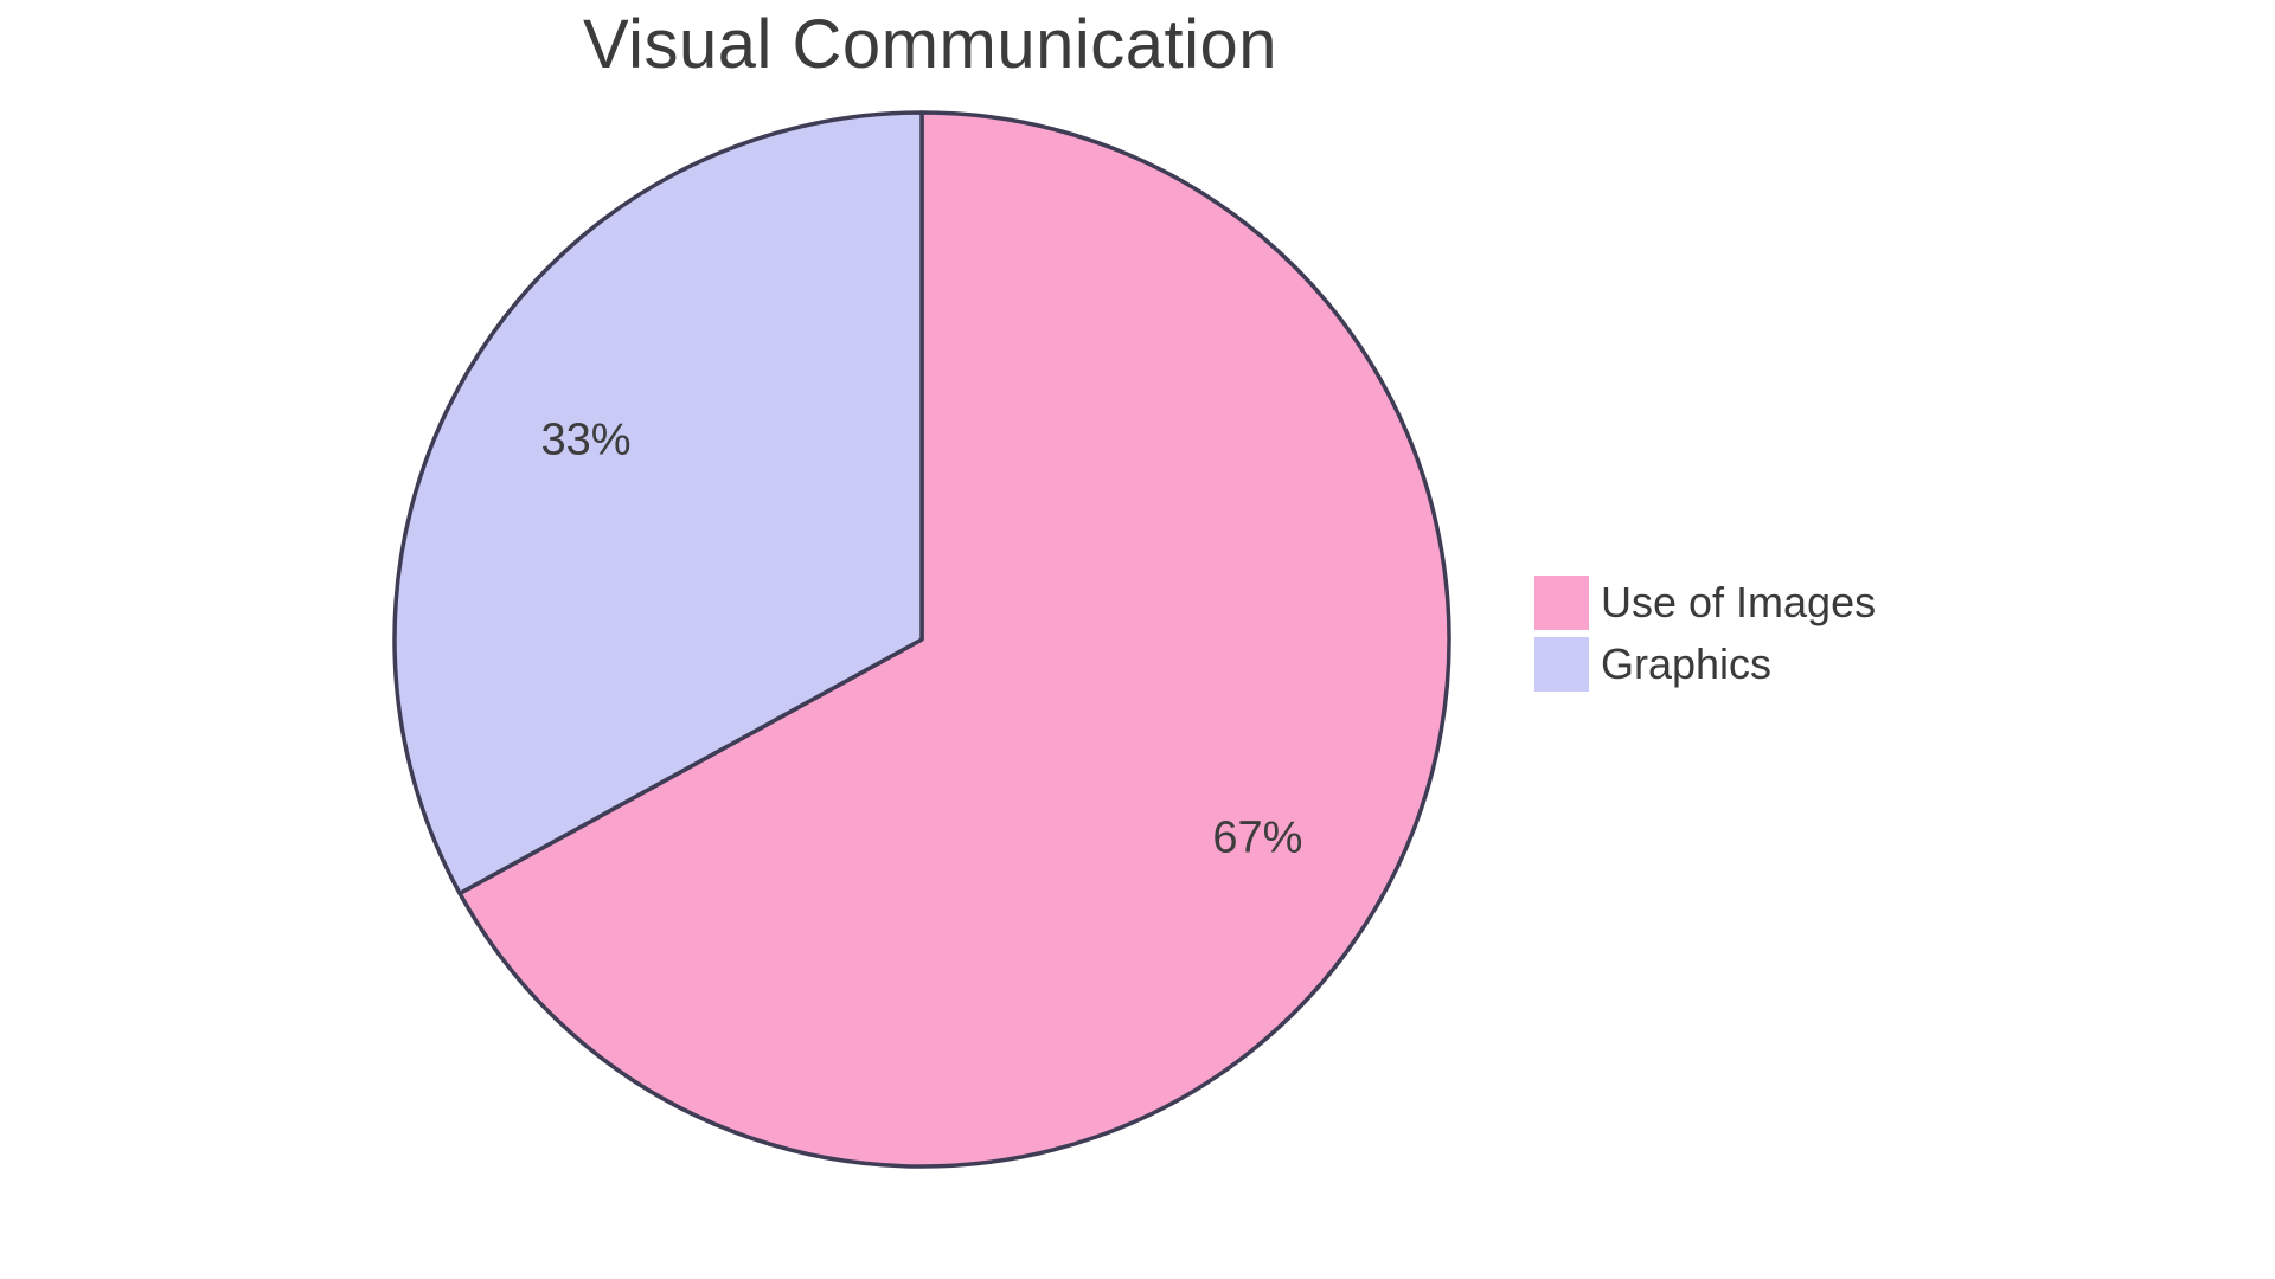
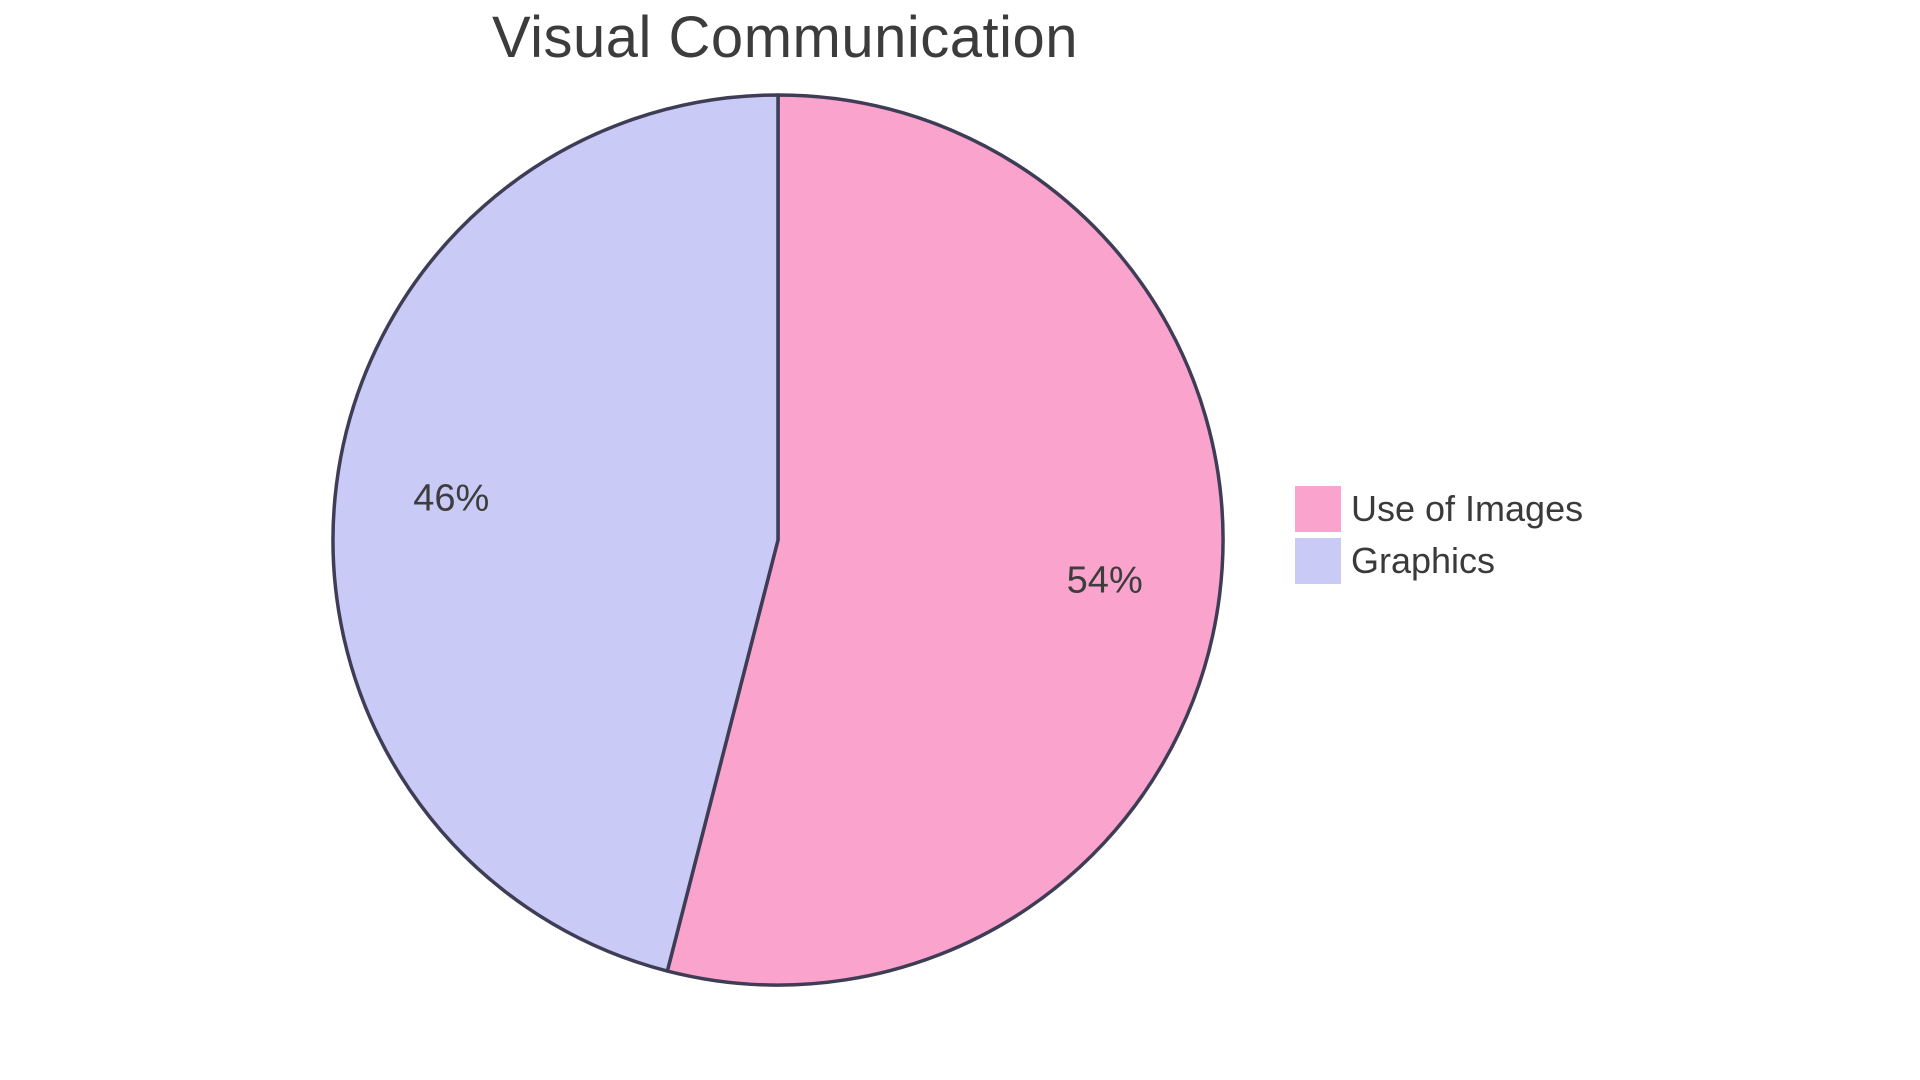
Use of Images: 67% -> 54%
Graphics: 33% -> 46%
